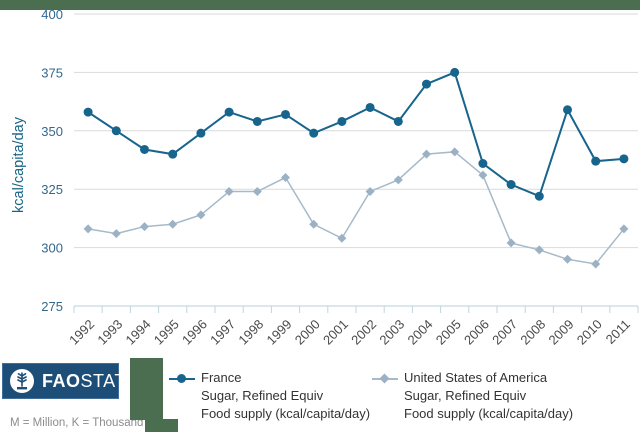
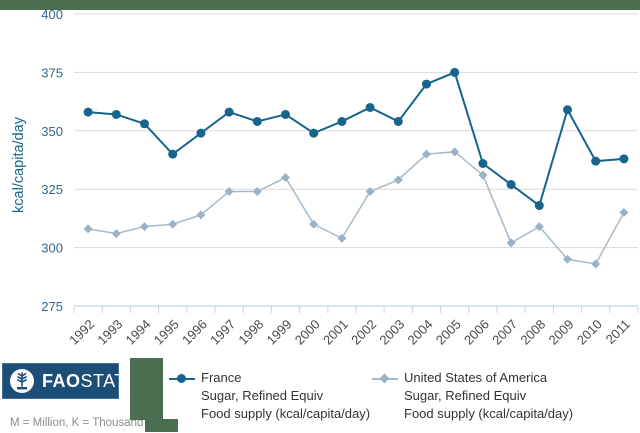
France/1993: 350 -> 357
France/1994: 342 -> 353
France/2008: 322 -> 318
United States of America/2008: 299 -> 309
United States of America/2011: 308 -> 315
